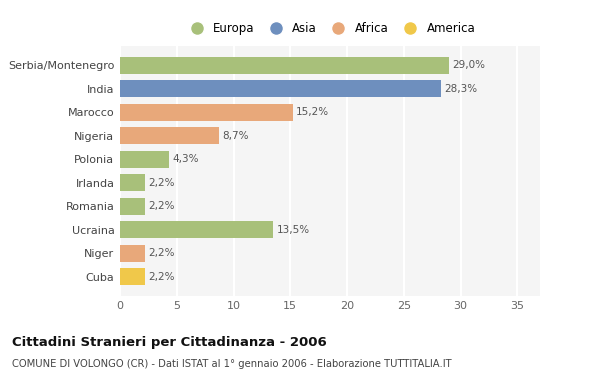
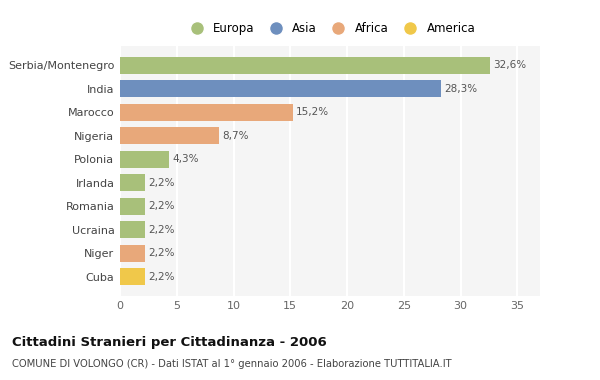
Serbia/Montenegro: 29,0% -> 32,6%
Ucraina: 13,5% -> 2,2%
